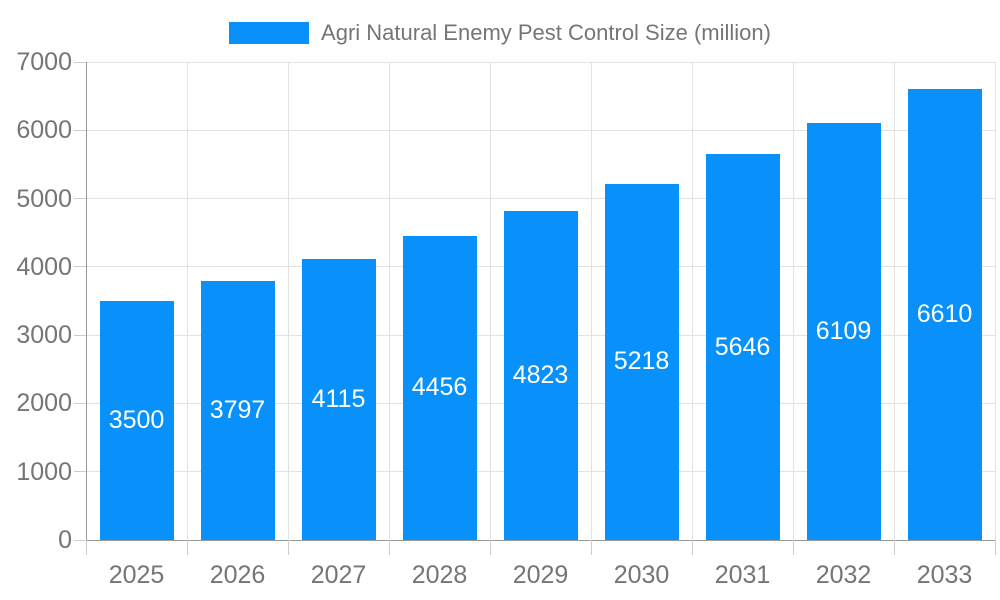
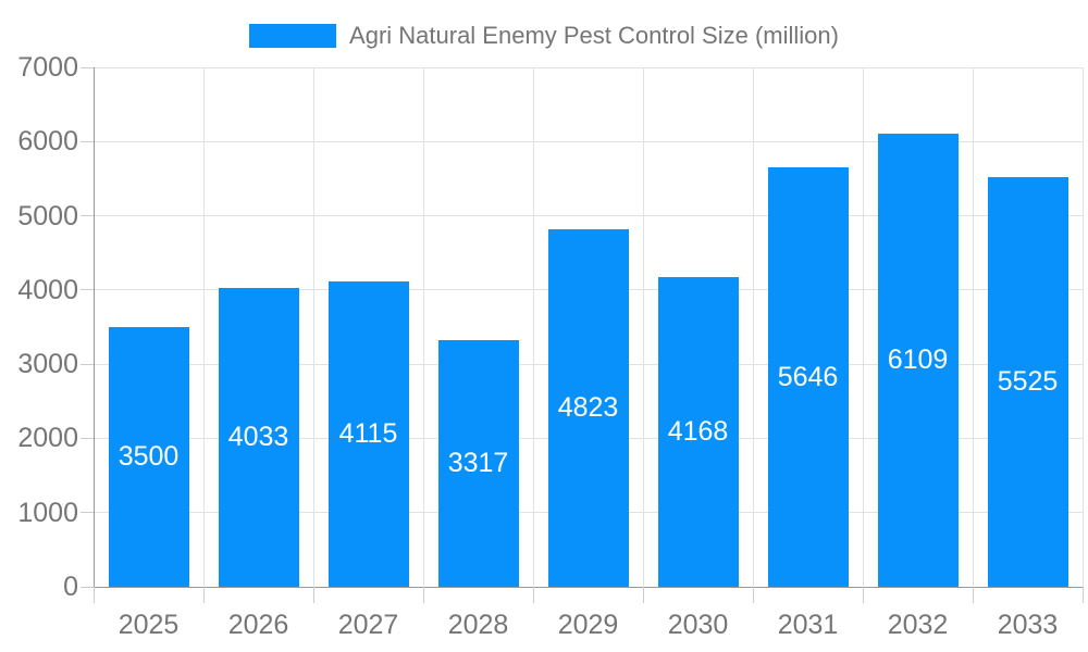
2026: 3797 -> 4033
2028: 4456 -> 3317
2030: 5218 -> 4168
2033: 6610 -> 5525
